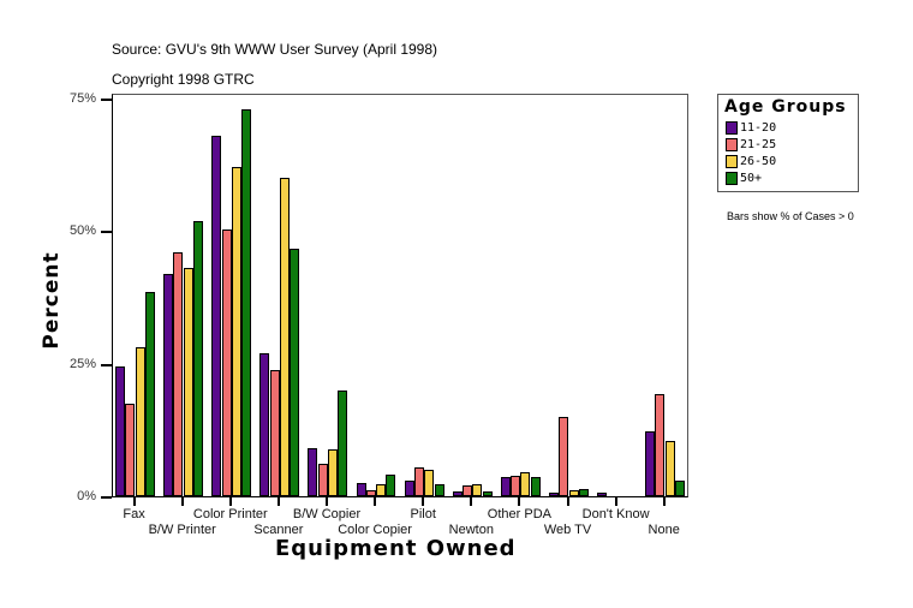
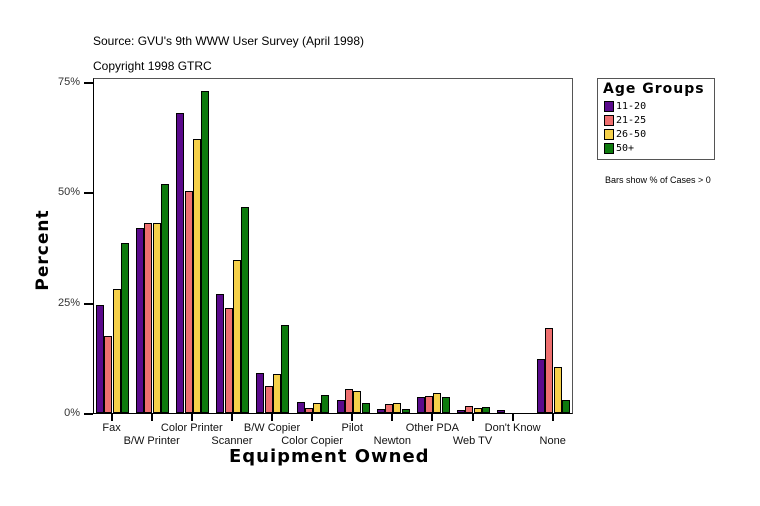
21-25/B/W Printer: 46% -> 43%
26-50/Scanner: 60% -> 35%
21-25/Web TV: 15% -> 2%
